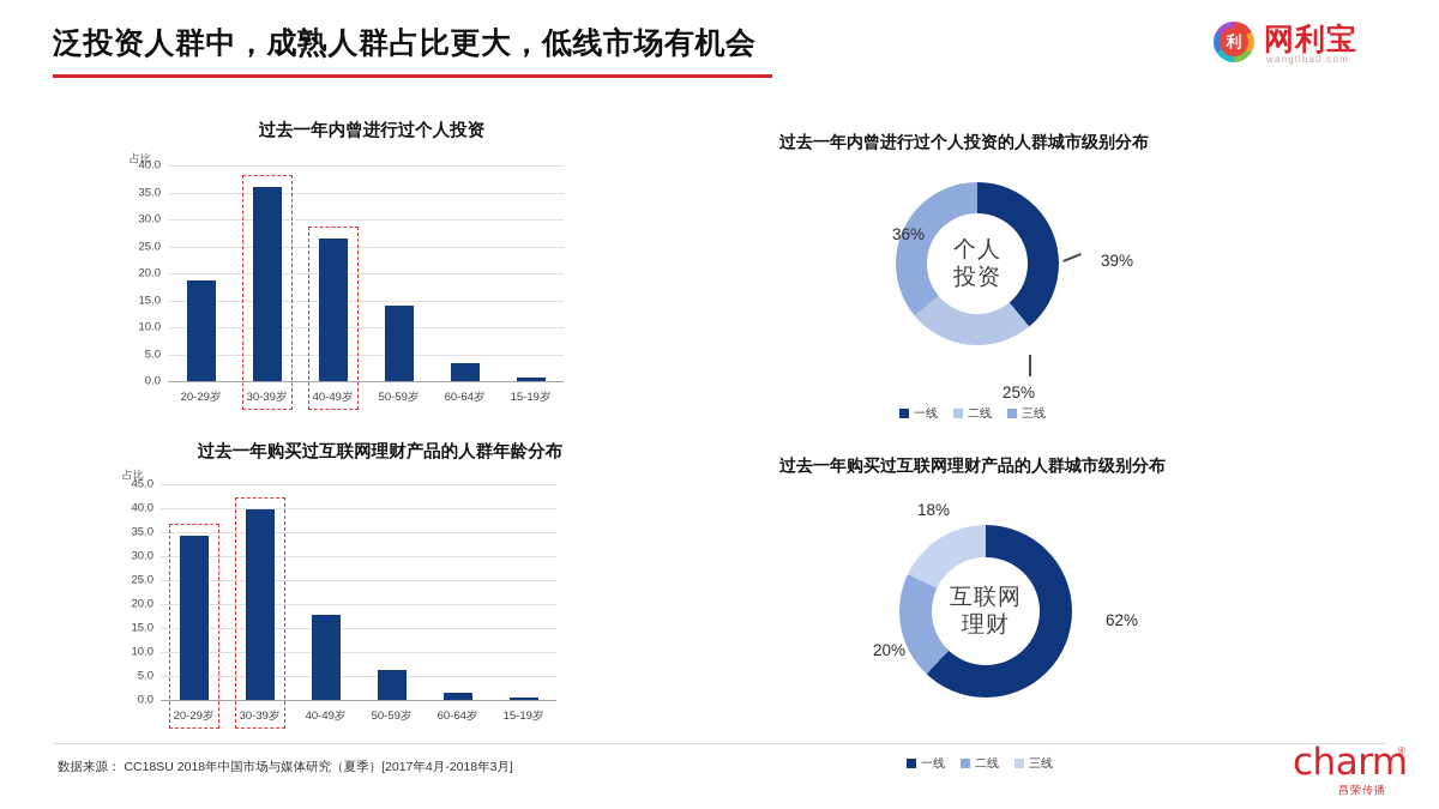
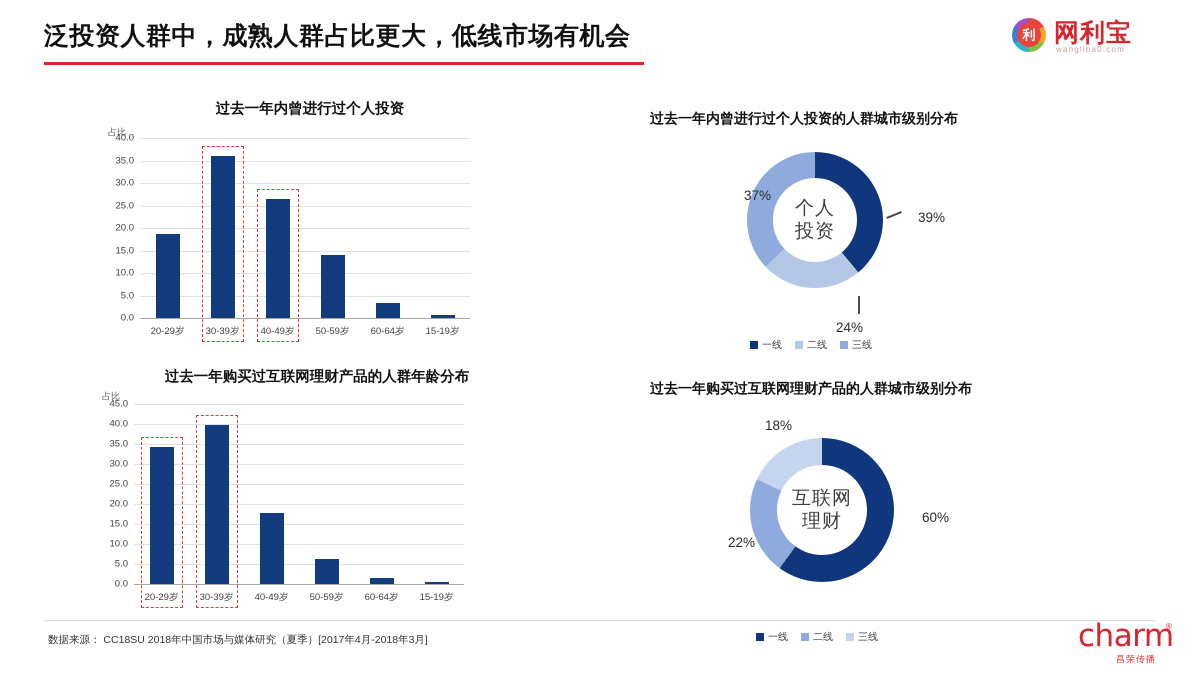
过去一年内曾进行过个人投资的人群城市级别分布/二线: 25% -> 24%
过去一年内曾进行过个人投资的人群城市级别分布/三线: 36% -> 37%
过去一年购买过互联网理财产品的人群城市级别分布/一线: 62% -> 60%
过去一年购买过互联网理财产品的人群城市级别分布/二线: 20% -> 22%
